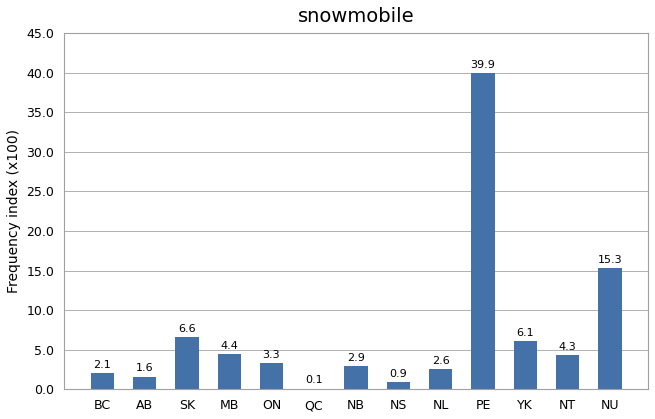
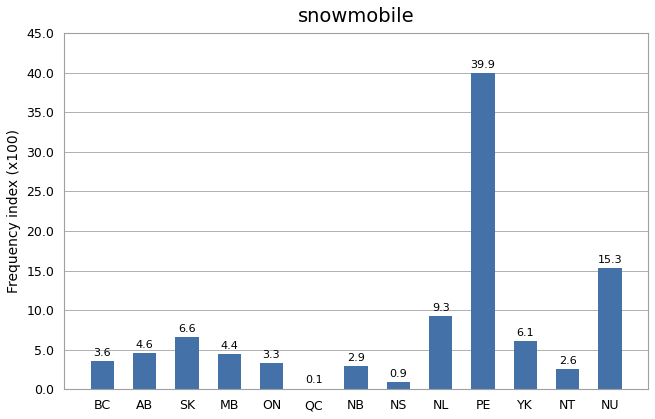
BC: 2.1 -> 3.6
AB: 1.6 -> 4.6
NL: 2.6 -> 9.3
NT: 4.3 -> 2.6
